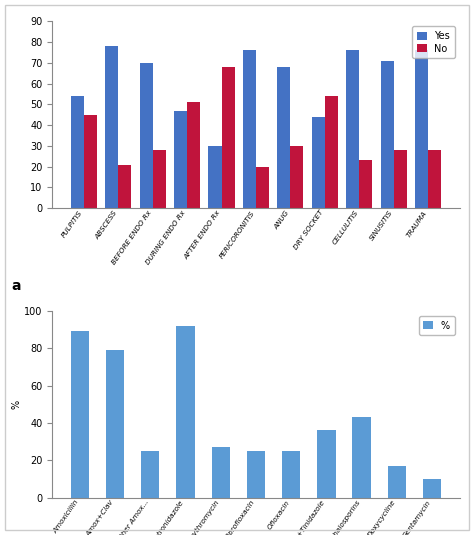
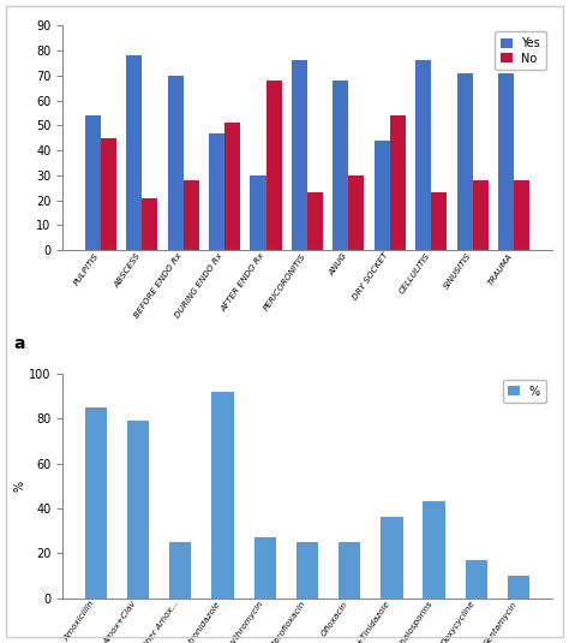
No/PERICORONITIS: 20 -> 23
Yes/TRAUMA: 76 -> 71
Amoxicillin: 89 -> 85
